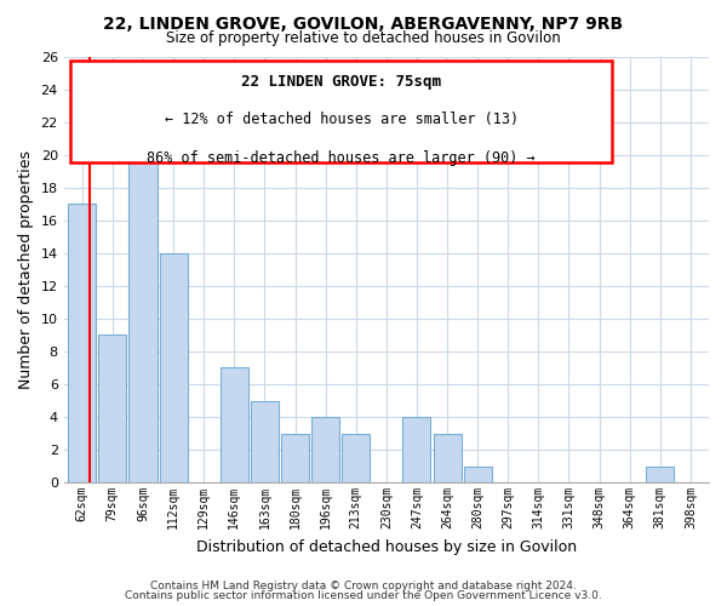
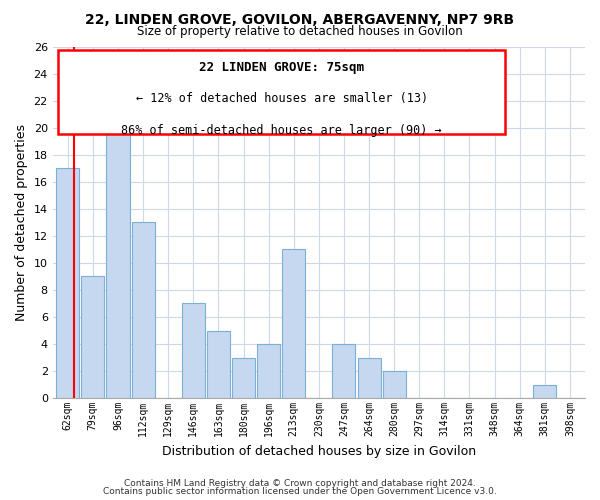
112sqm: 14 -> 13
213sqm: 3 -> 11
280sqm: 1 -> 2
